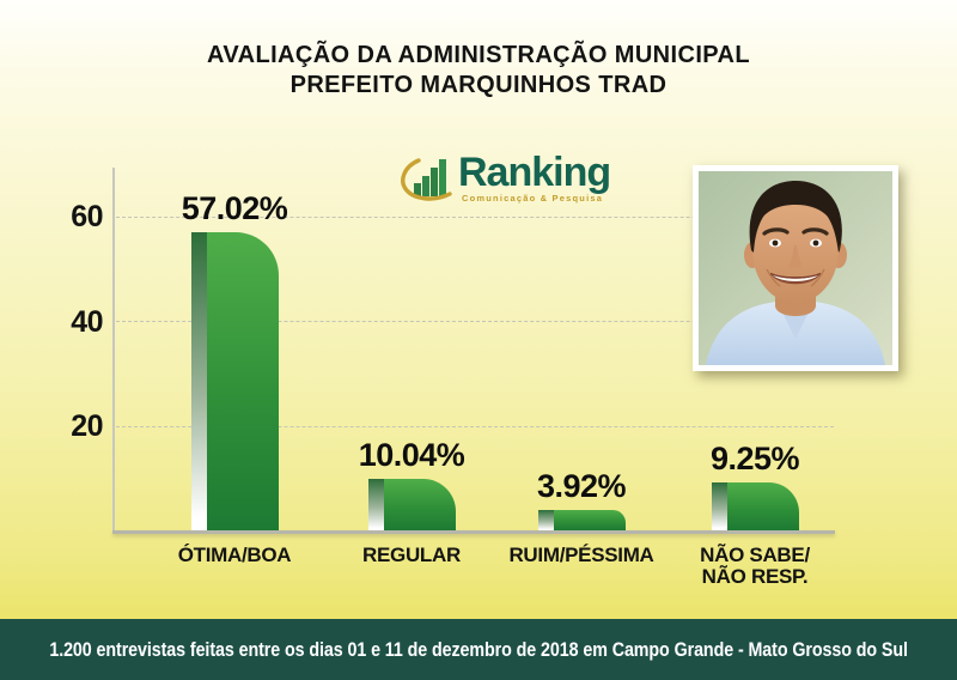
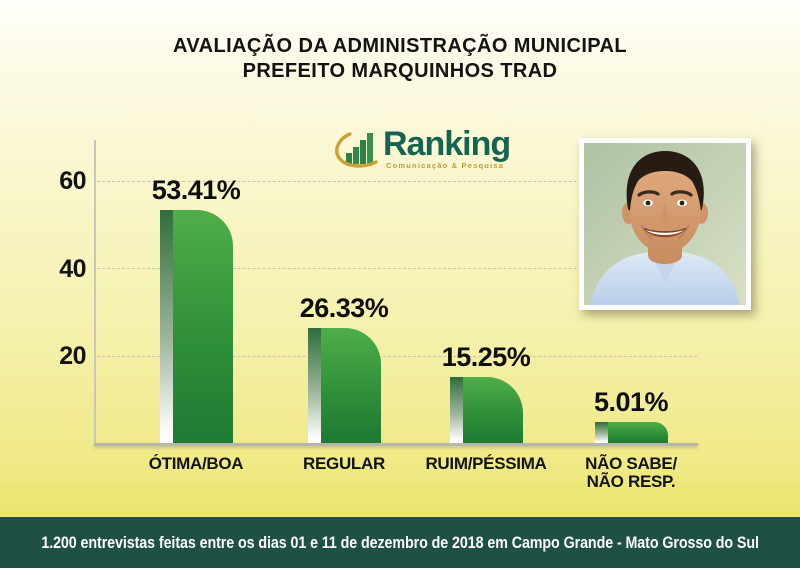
ÓTIMA/BOA: 57.02% -> 53.41%
REGULAR: 10.04% -> 26.33%
RUIM/PÉSSIMA: 3.92% -> 15.25%
NÃO SABE/ NÃO RESP.: 9.25% -> 5.01%
